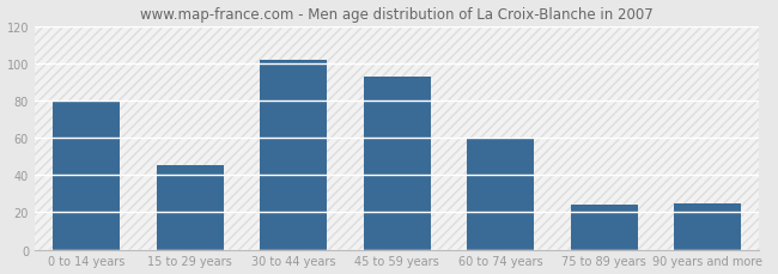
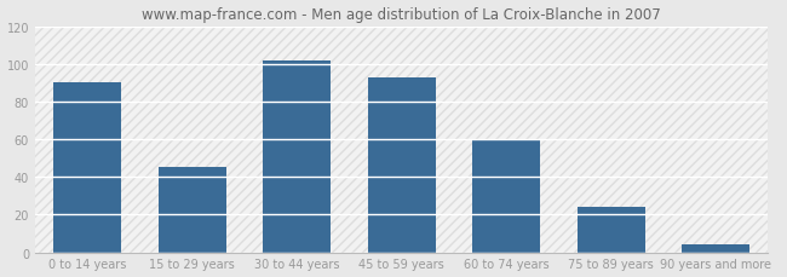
0 to 14 years: 79 -> 90
90 years and more: 25 -> 4
